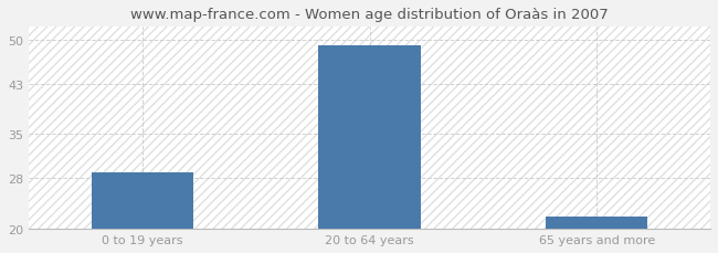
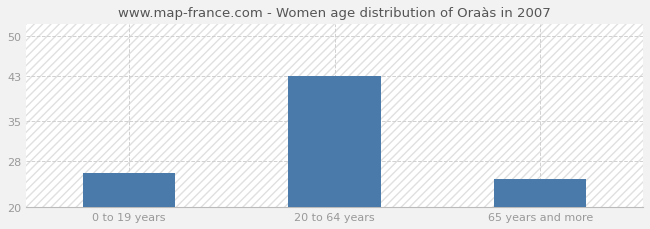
0 to 19 years: 29 -> 26
20 to 64 years: 49 -> 43
65 years and more: 22 -> 25
